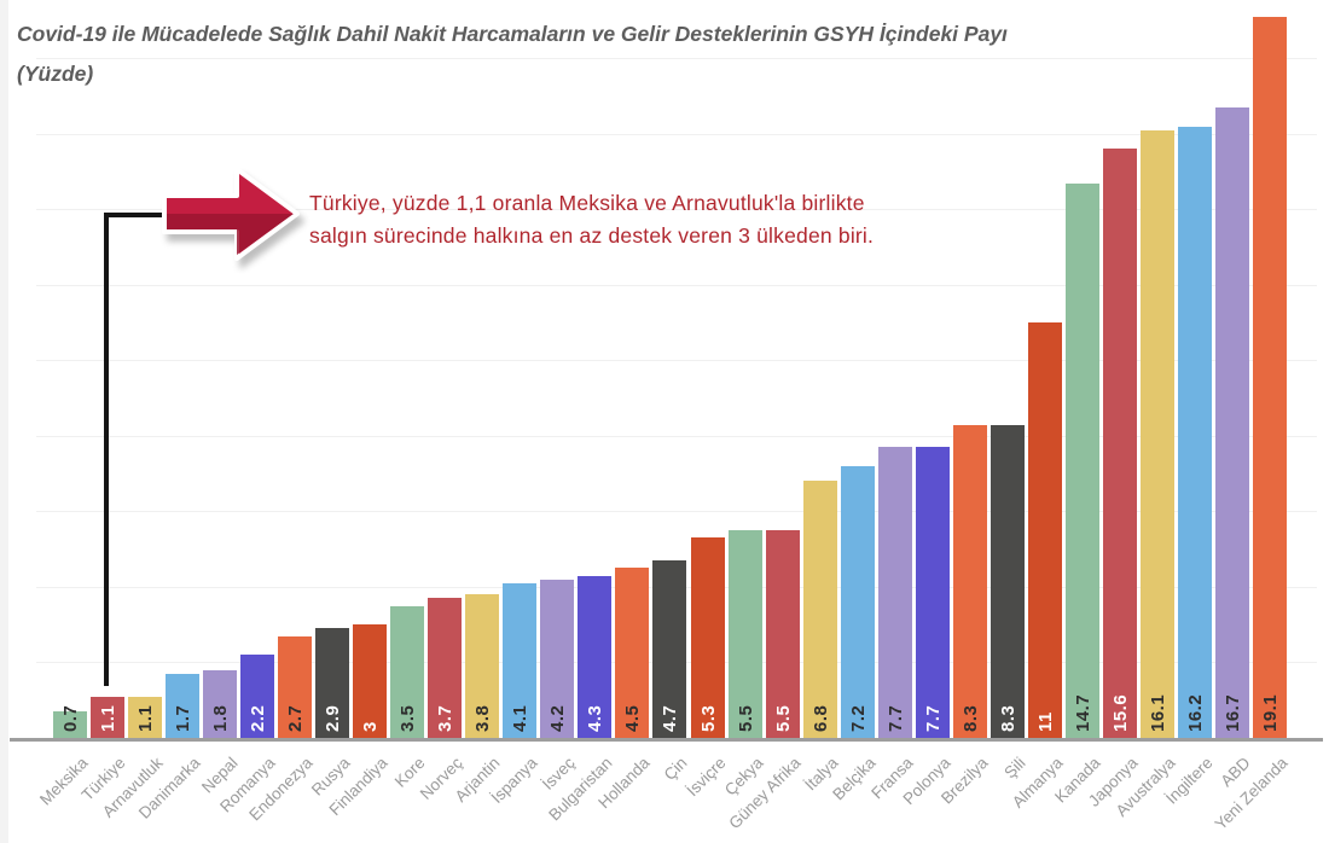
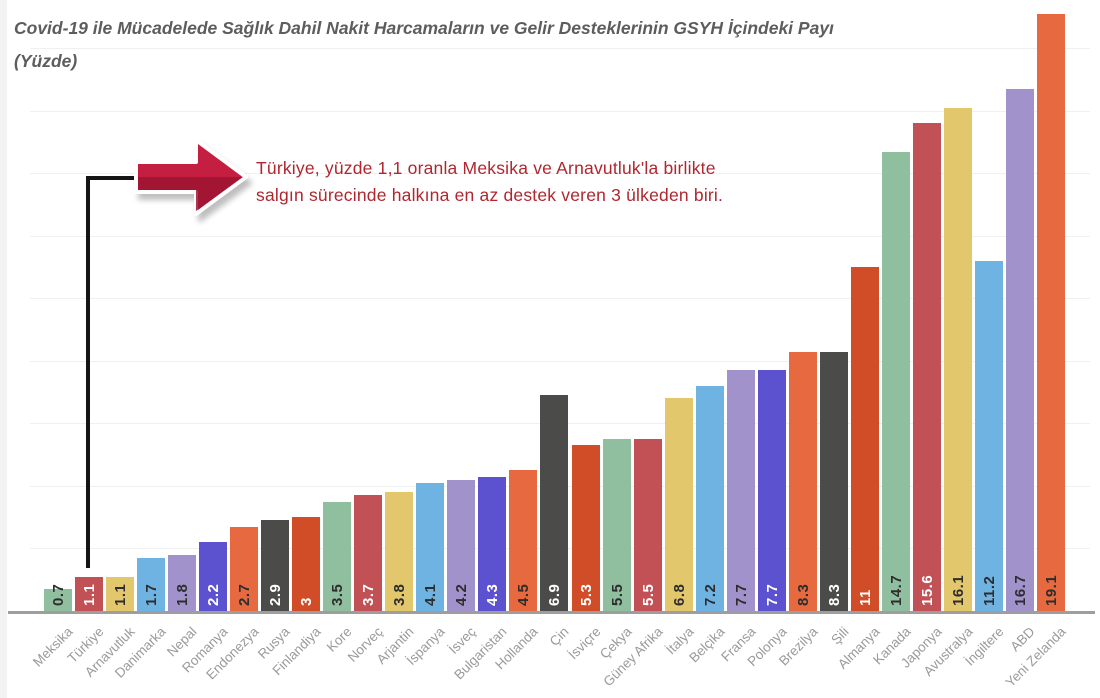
Çin: 4.7 -> 6.9
İngiltere: 16.2 -> 11.2
